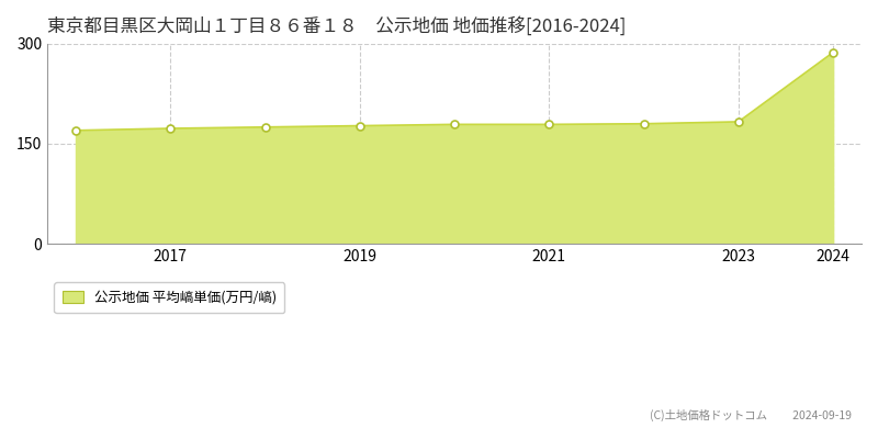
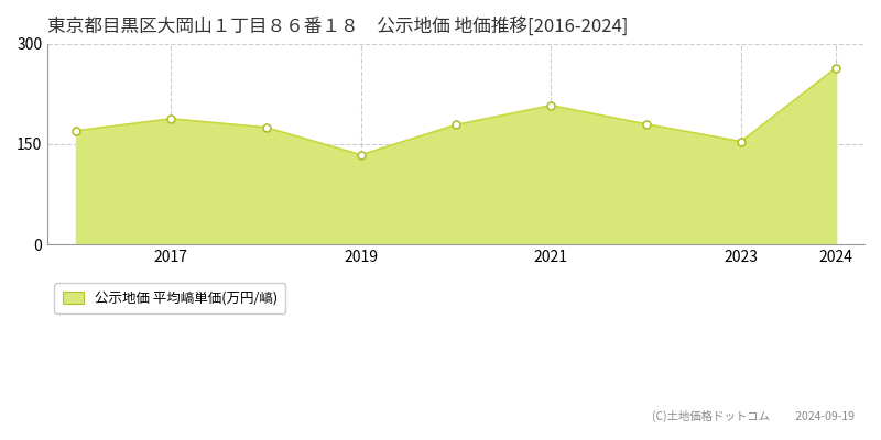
2017: 173 -> 188
2019: 177 -> 134
2021: 179 -> 208
2023: 183 -> 154
2024: 287 -> 264
